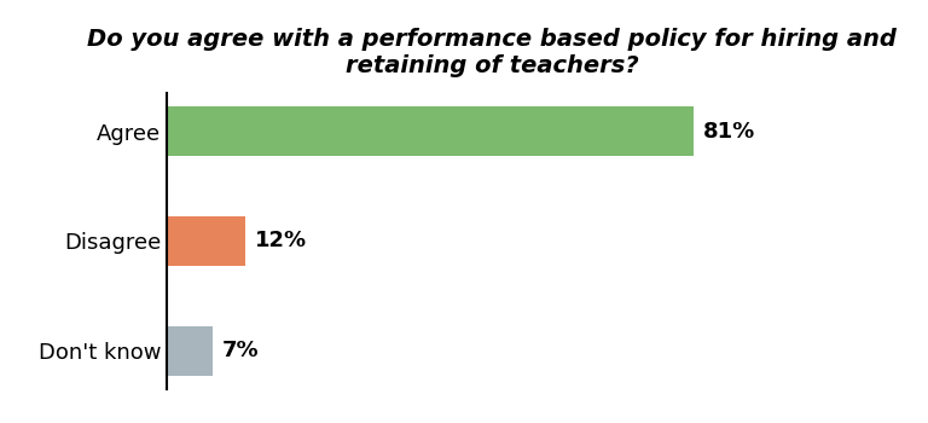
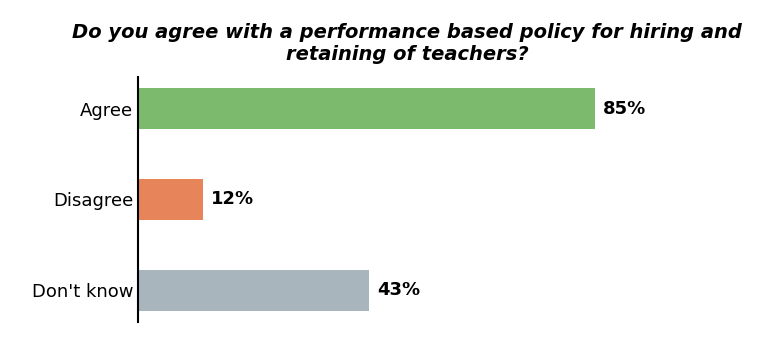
Agree: 81% -> 85%
Don't know: 7% -> 43%
